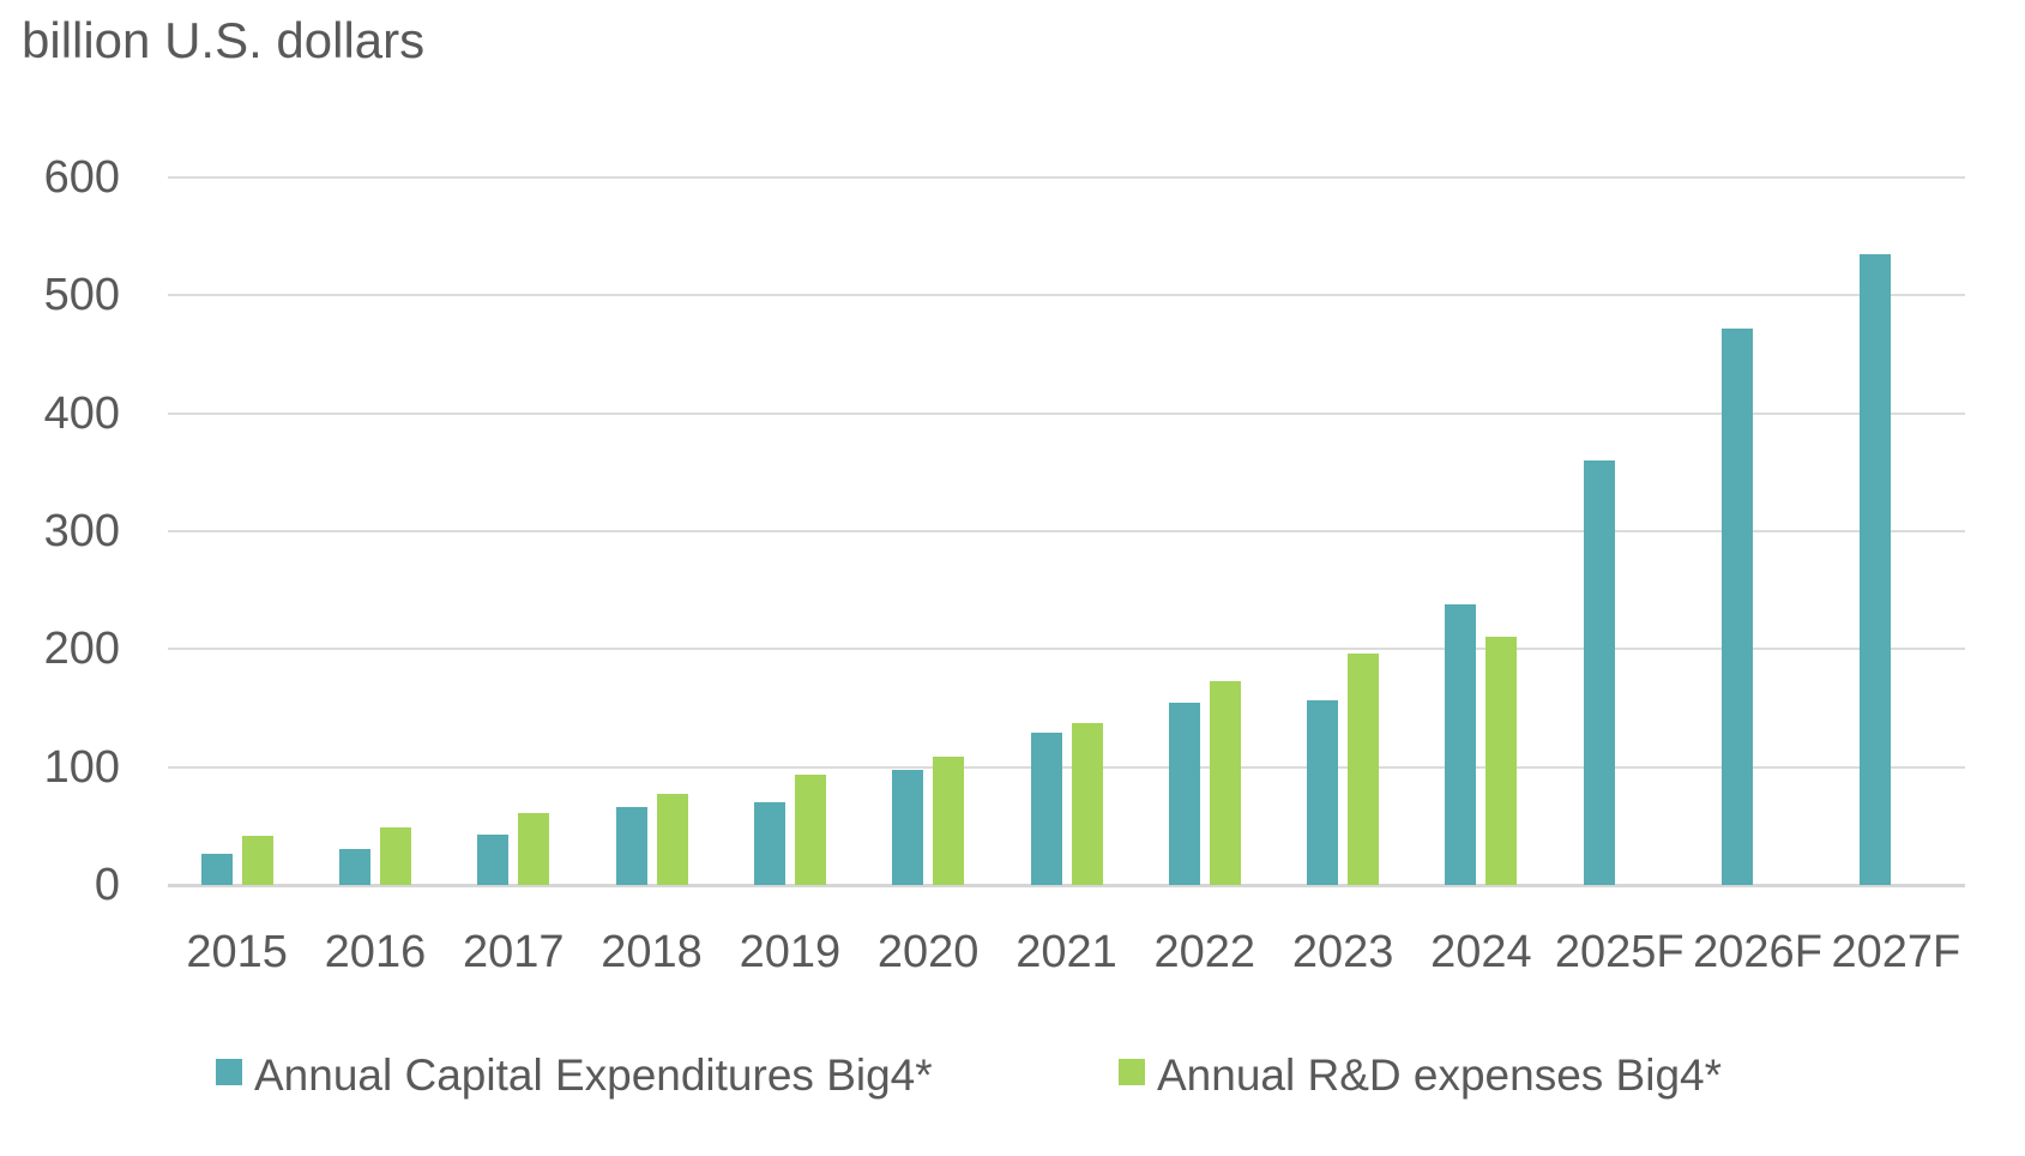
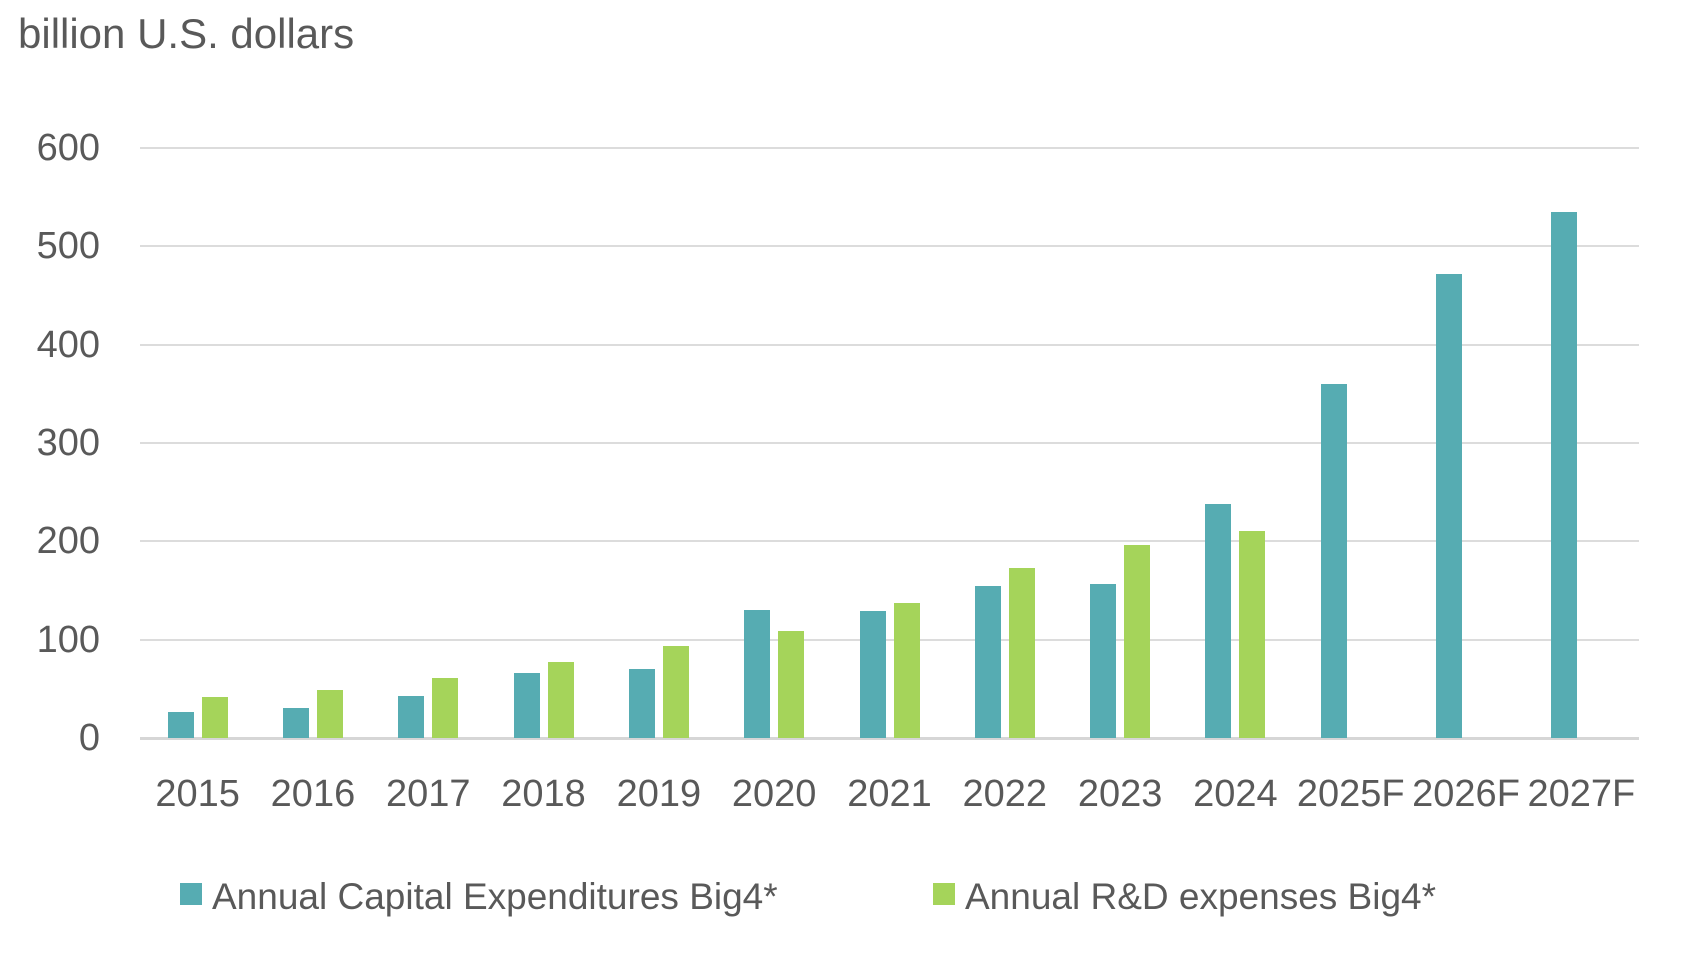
Annual Capital Expenditures Big4*/2020: 100 -> 130
